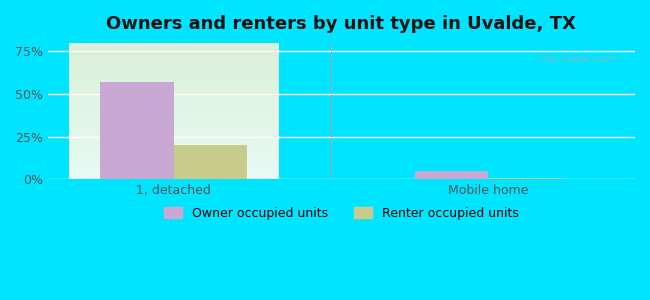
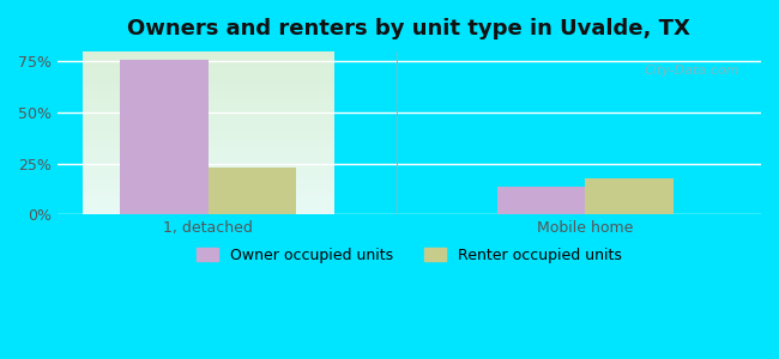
Owner occupied units/1, detached: 57% -> 76%
Renter occupied units/1, detached: 20% -> 23%
Owner occupied units/Mobile home: 5% -> 14%
Renter occupied units/Mobile home: 1% -> 18%
